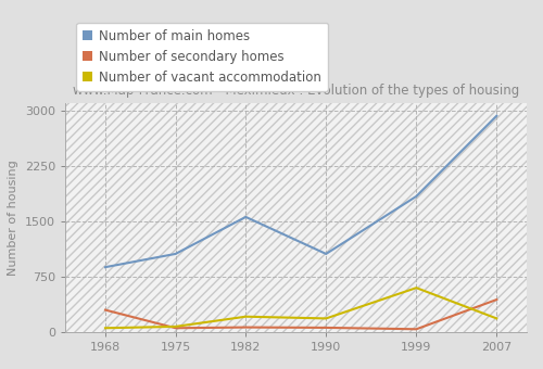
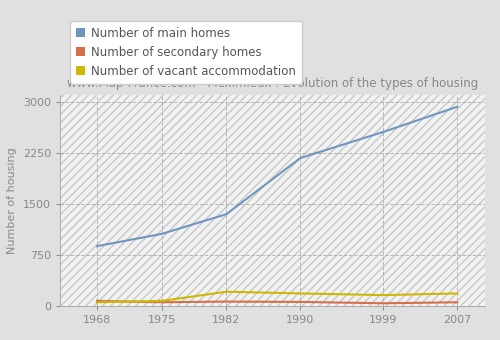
Number of secondary homes/1968: 300 -> 80
Number of main homes/1982: 1560 -> 1350
Number of main homes/1990: 1060 -> 2180
Number of main homes/1999: 1840 -> 2560
Number of vacant accommodation/1999: 600 -> 160
Number of secondary homes/2007: 440 -> 60
